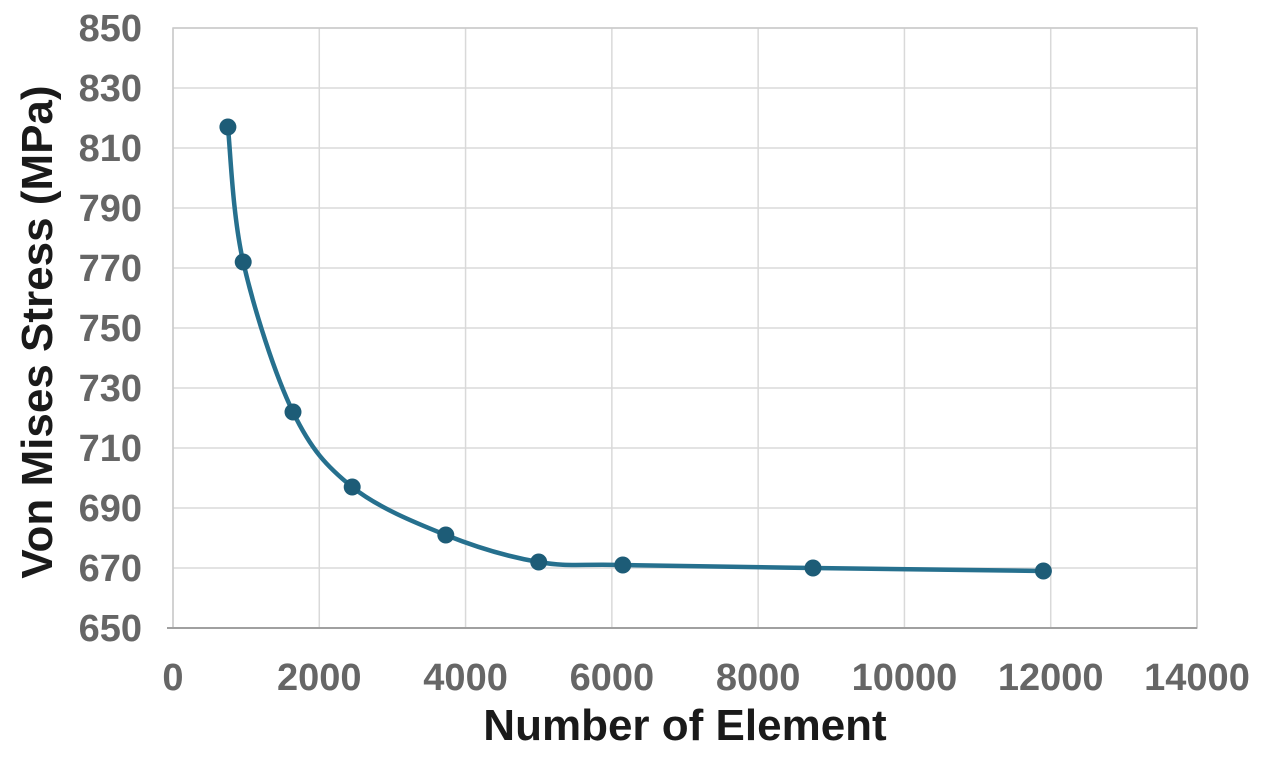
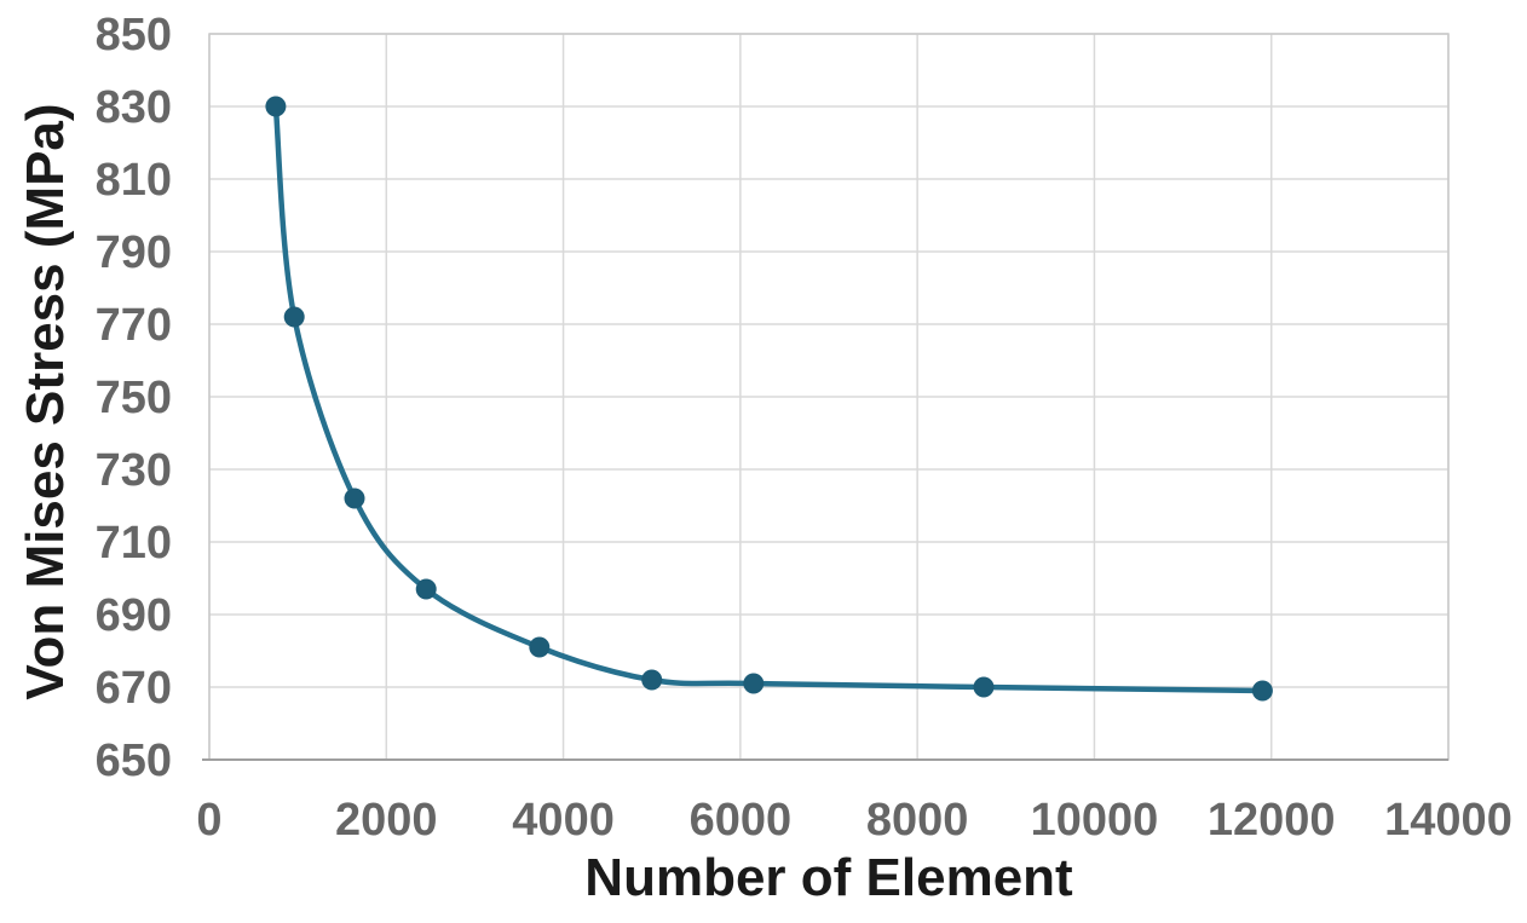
750: 817 -> 830
